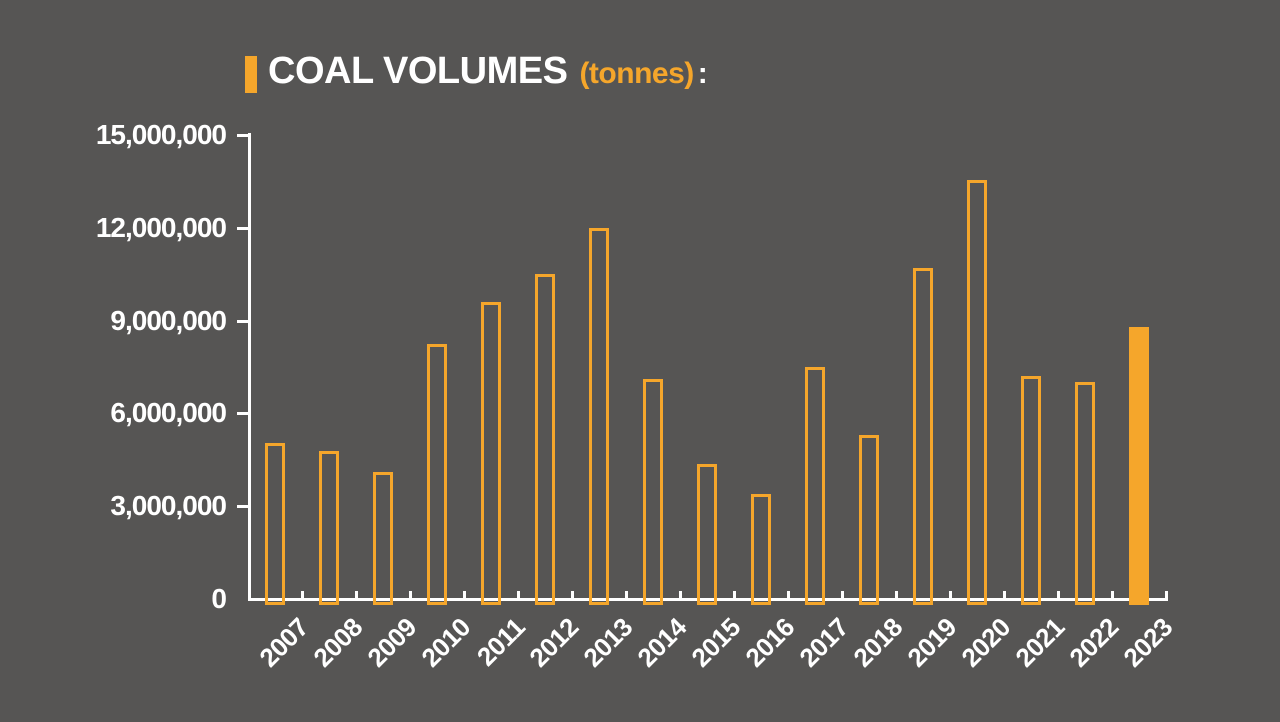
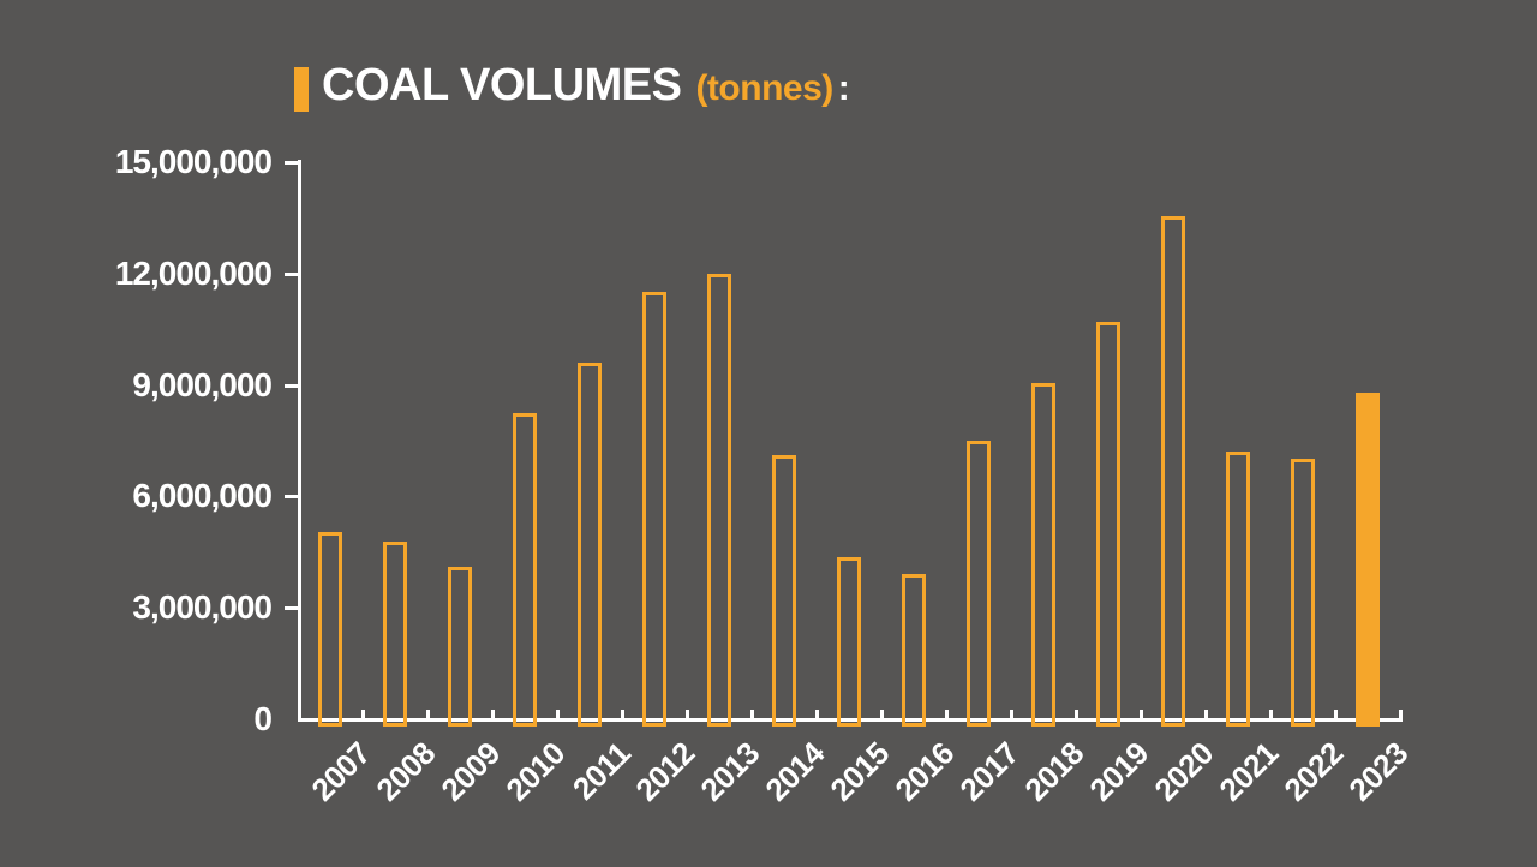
2012: 10500000 -> 11500000
2016: 3400000 -> 3900000
2018: 5300000 -> 9000000
